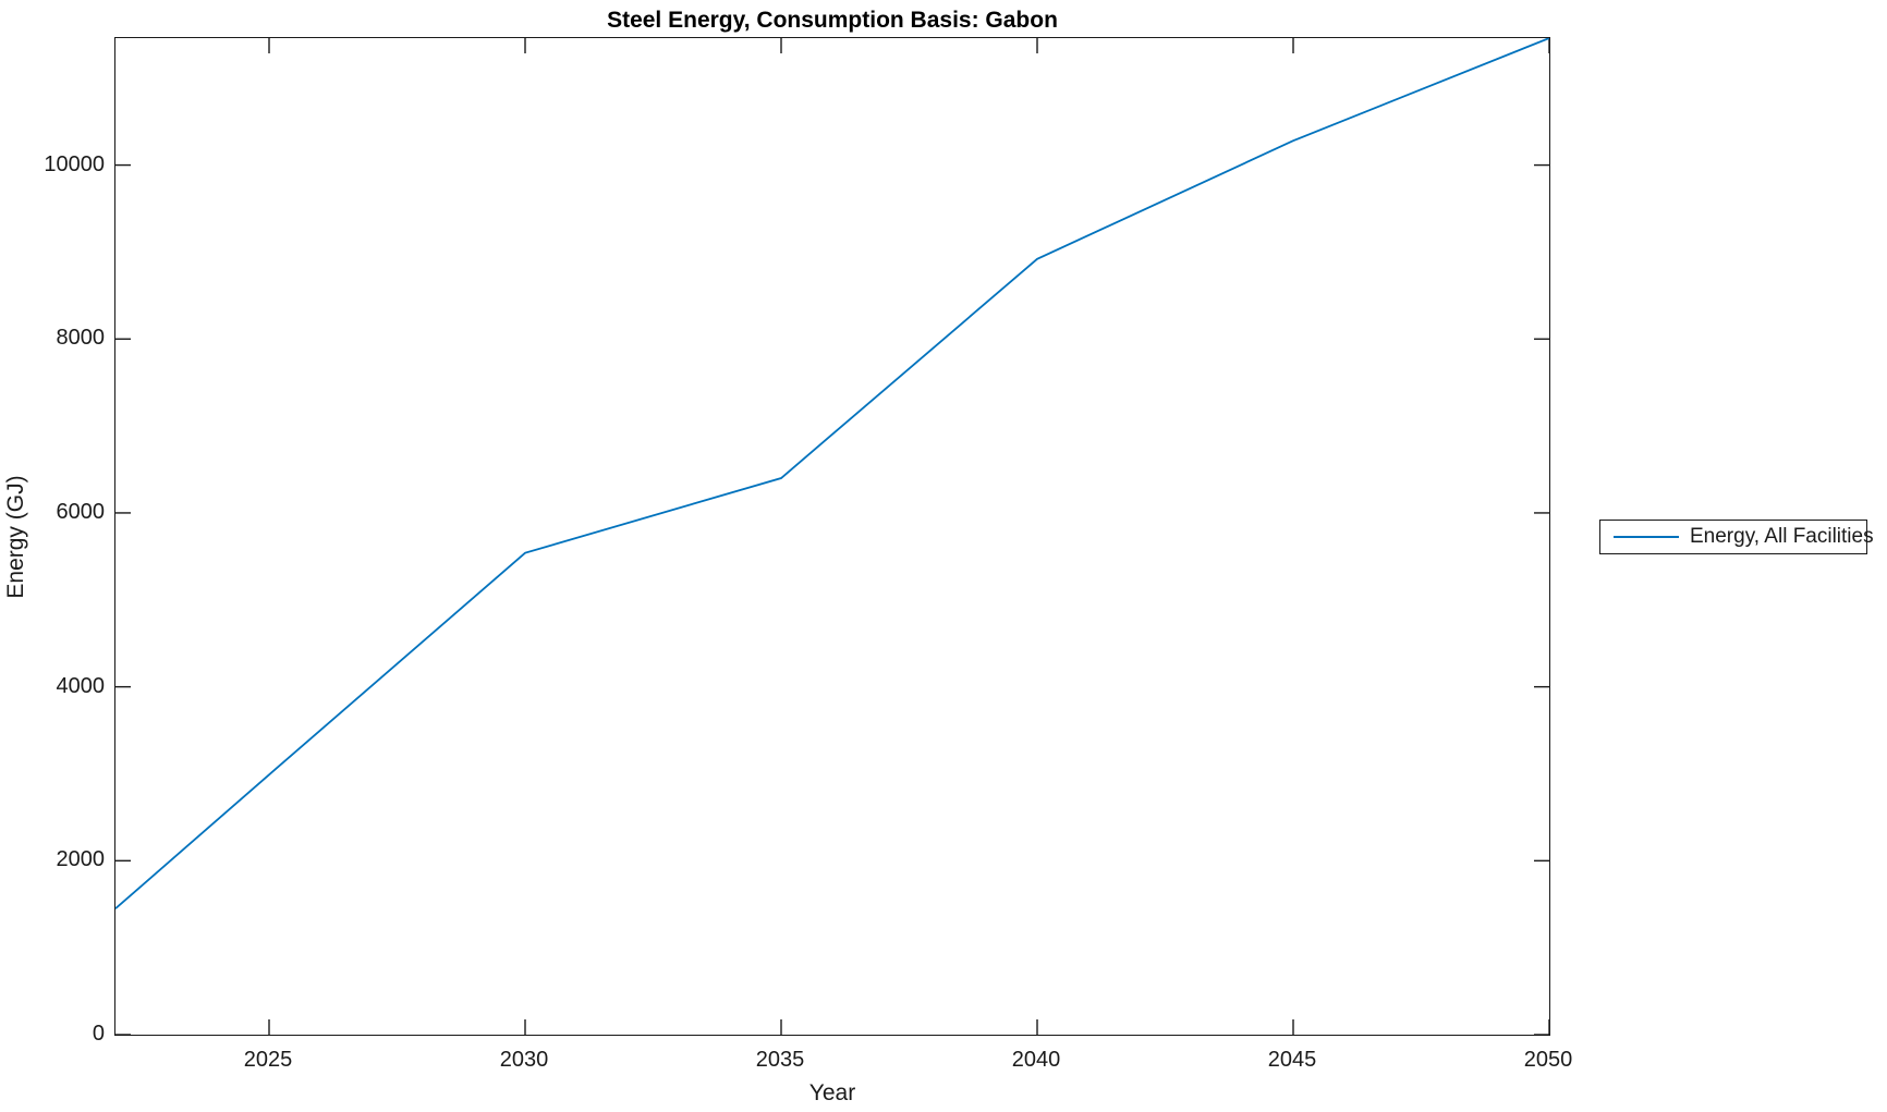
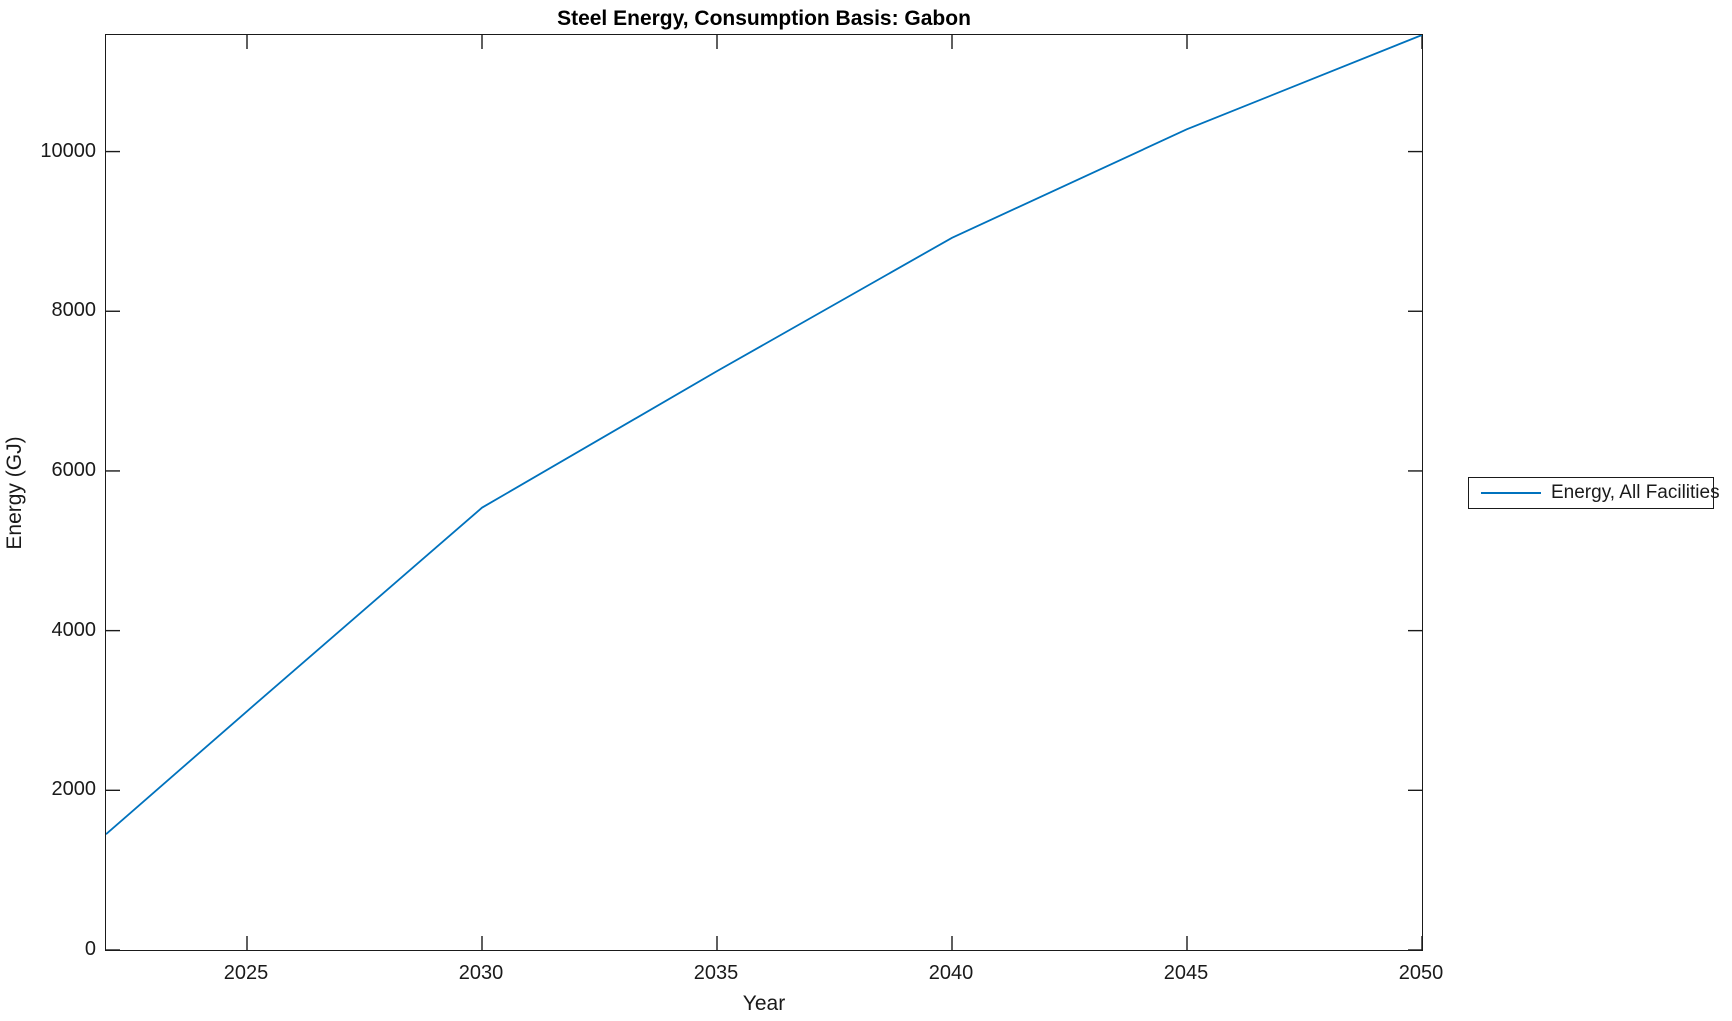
2035: 6400 -> 7200
